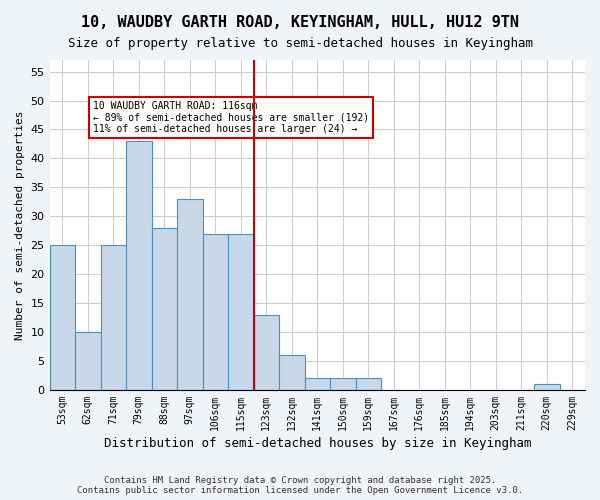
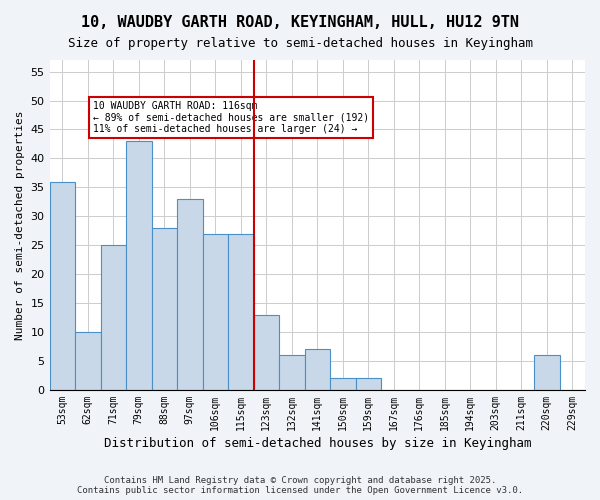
53sqm: 25 -> 36
141sqm: 2 -> 7
220sqm: 1 -> 6
